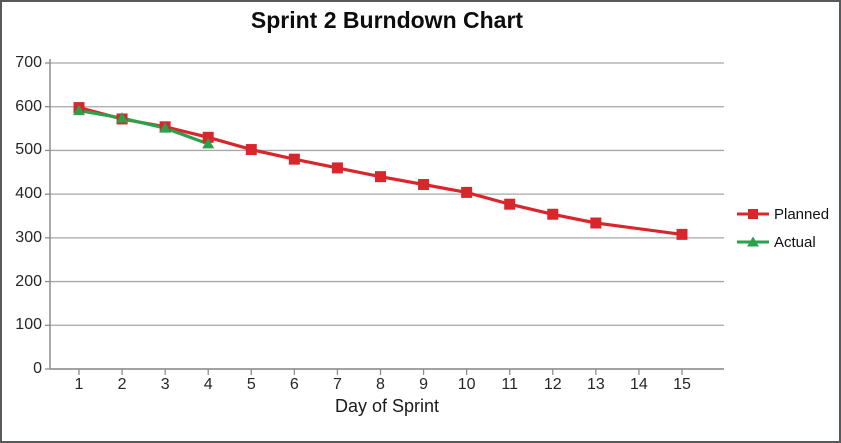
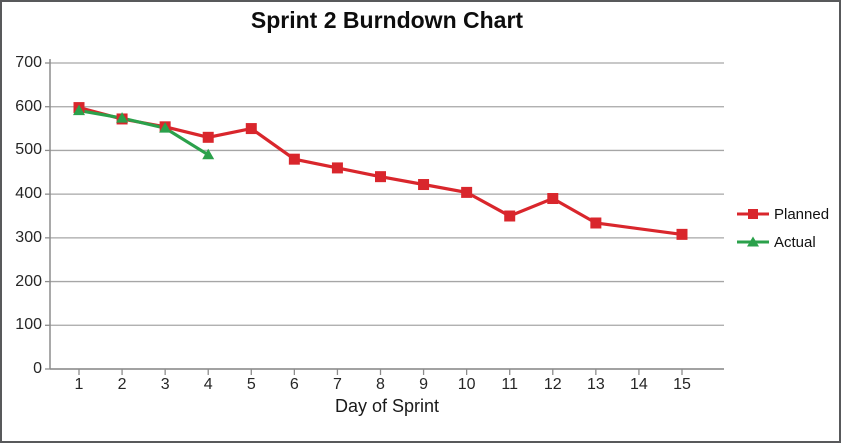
Actual/4: 520 -> 490
Planned/5: 500 -> 550
Planned/11: 380 -> 350
Planned/12: 350 -> 390
